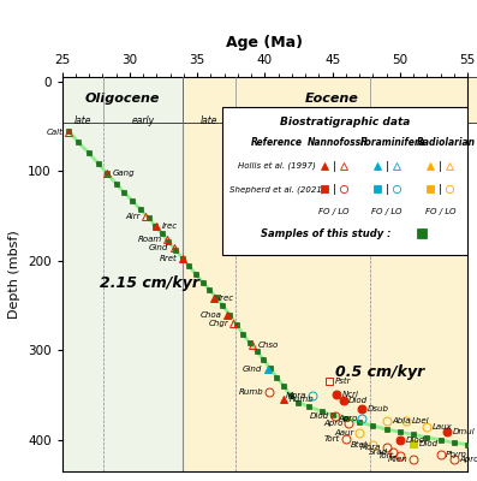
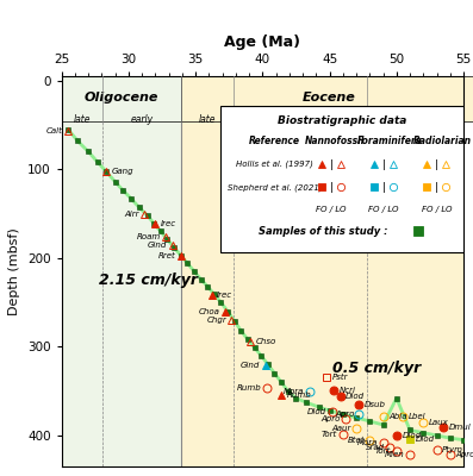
50: 391 -> 358
